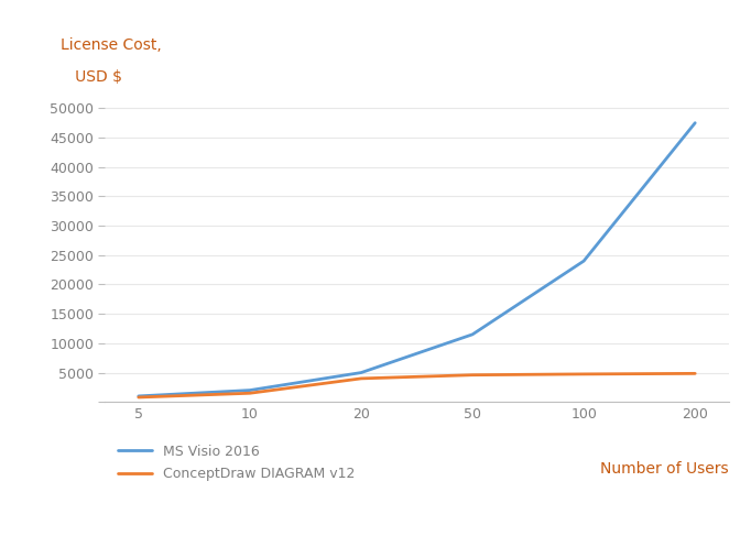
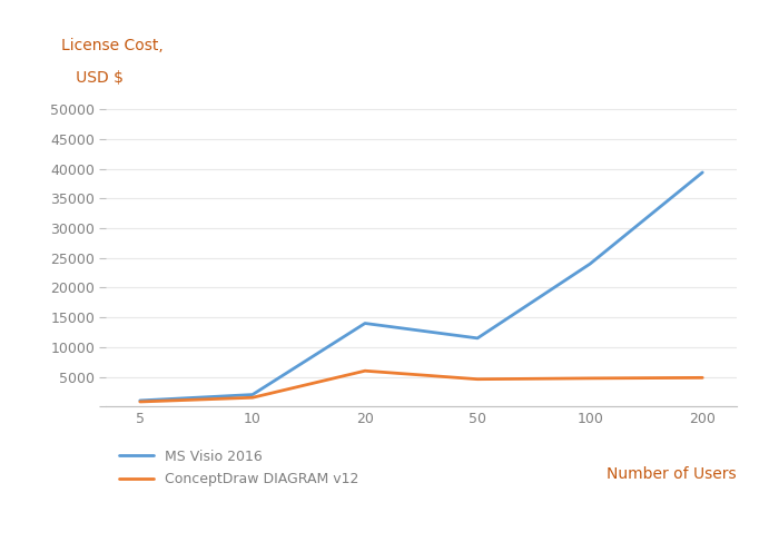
MS Visio 2016/20: 5000 -> 14000
ConceptDraw DIAGRAM v12/20: 4000 -> 6000
MS Visio 2016/200: 47500 -> 39400
